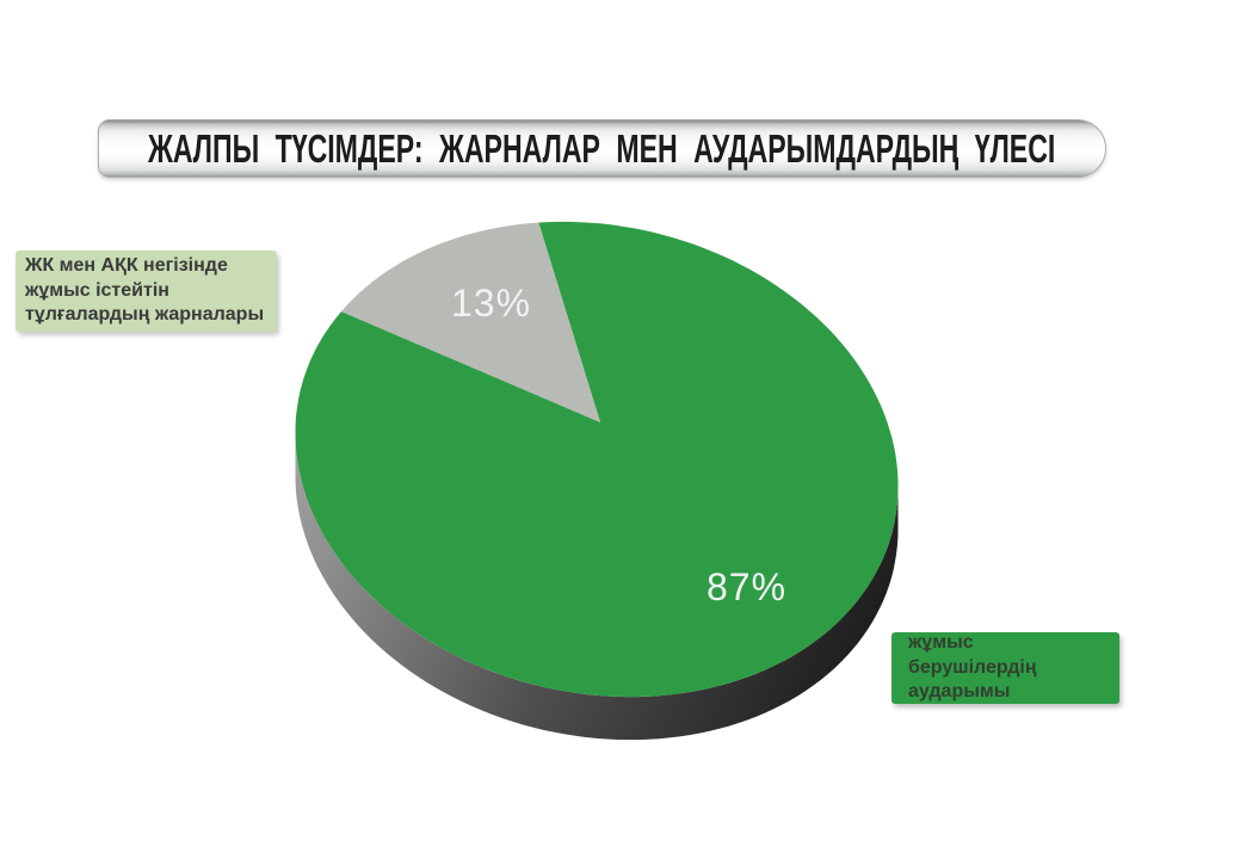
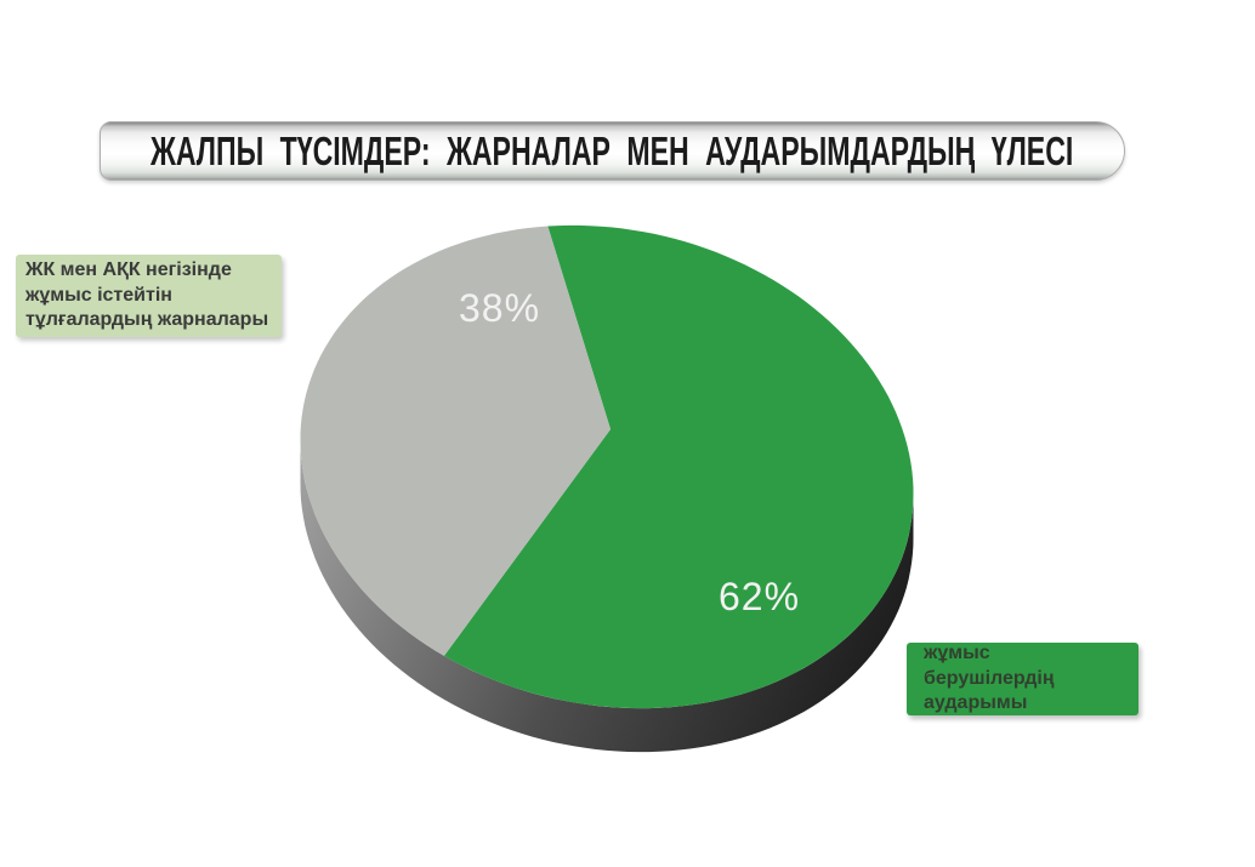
жұмыс берушілердің аударымы: 87% -> 62%
ЖК мен АҚК негізінде жұмыс істейтін тұлғалардың жарналары: 13% -> 38%
